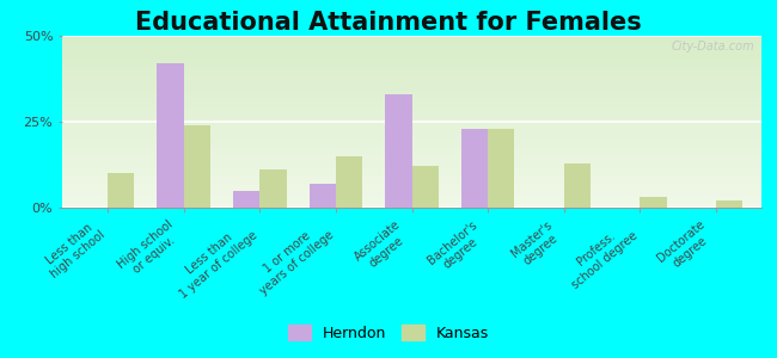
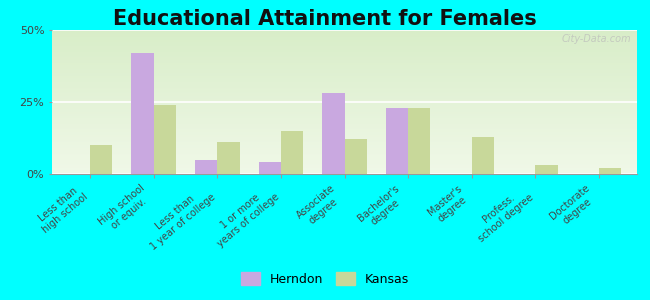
Herndon/1 or more years of college: 7% -> 4%
Herndon/Associate degree: 33% -> 28%
